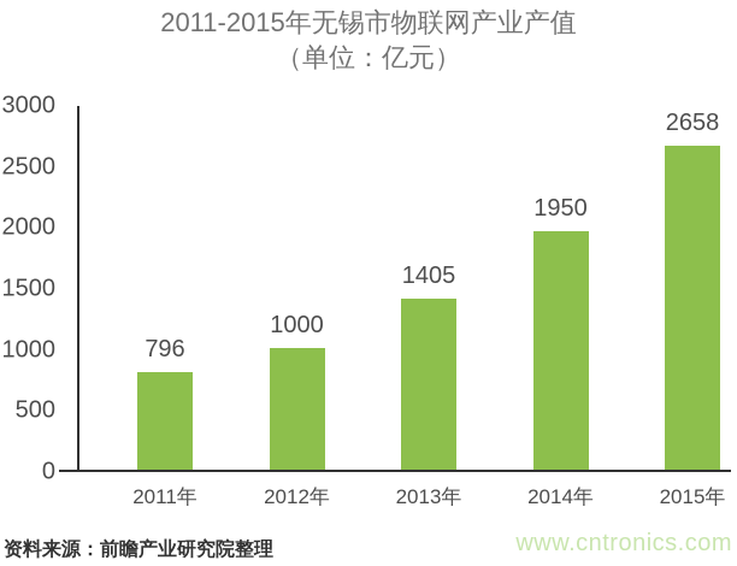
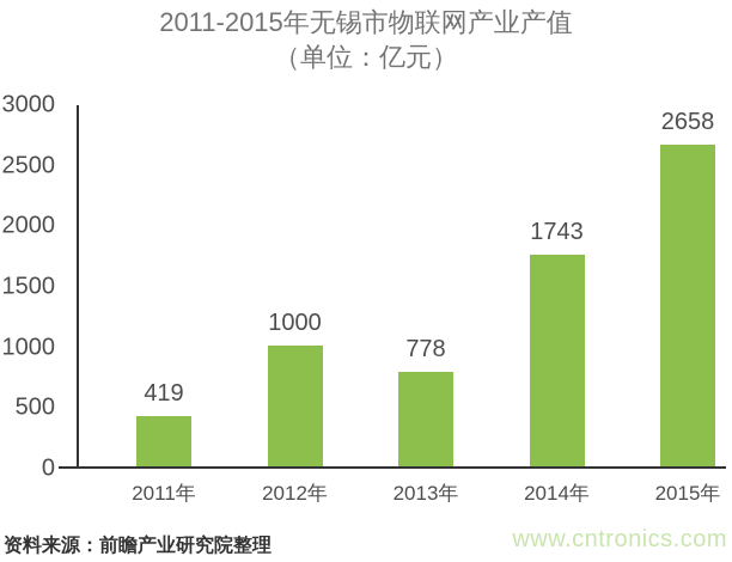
2011年: 796 -> 419
2013年: 1405 -> 778
2014年: 1950 -> 1743
